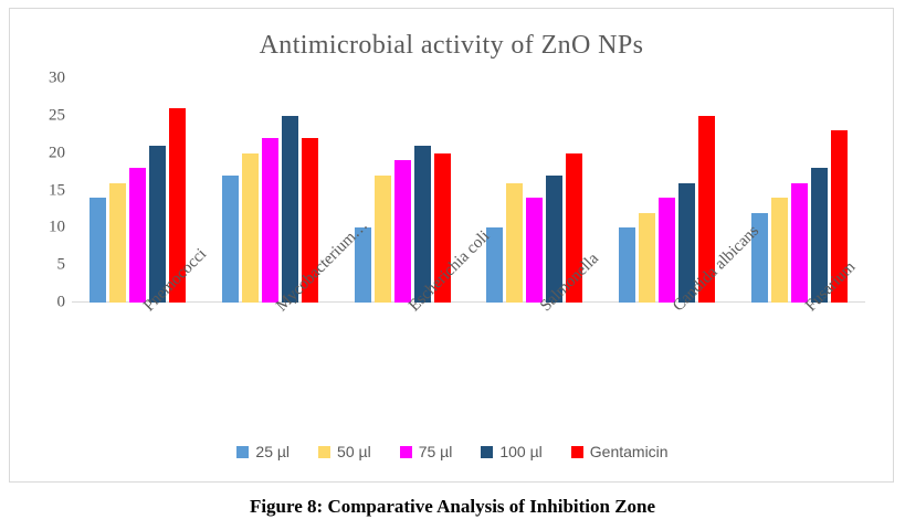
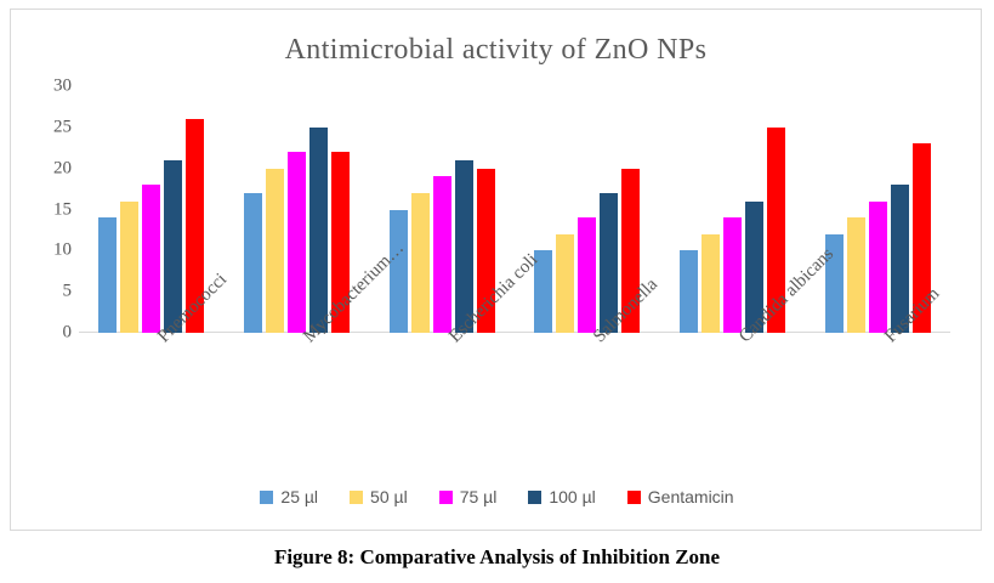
25 µl/Escherichia coli: 10 -> 15
50 µl/Salmonella: 16 -> 12
